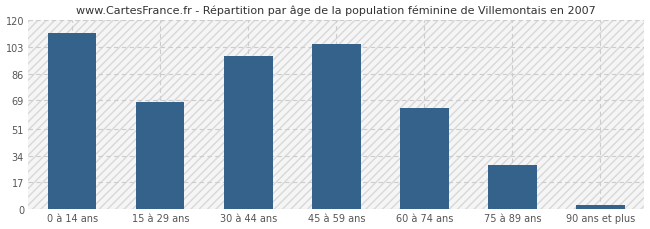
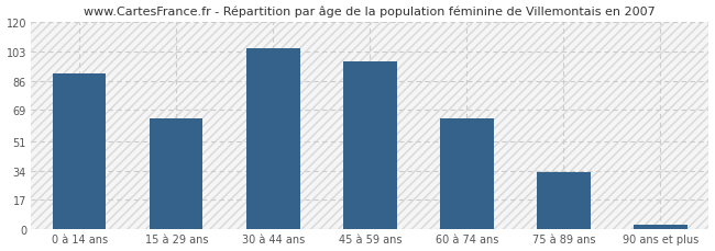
0 à 14 ans: 112 -> 90
15 à 29 ans: 68 -> 64
30 à 44 ans: 97 -> 105
45 à 59 ans: 105 -> 97
75 à 89 ans: 28 -> 33
